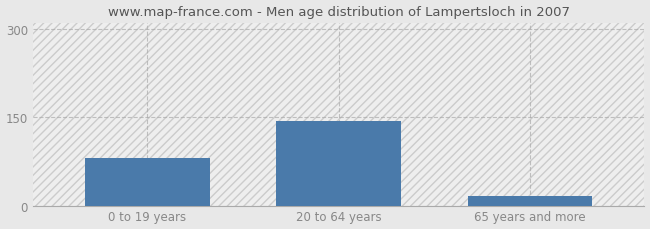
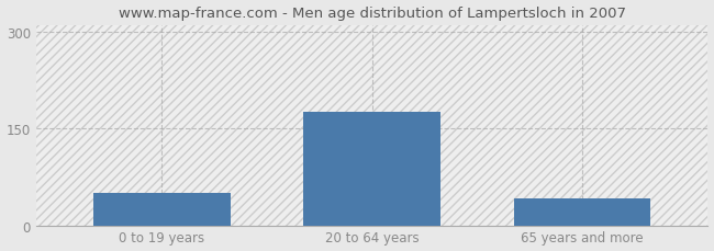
0 to 19 years: 80 -> 50
20 to 64 years: 144 -> 175
65 years and more: 16 -> 42
